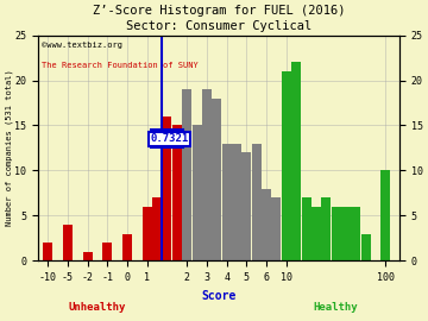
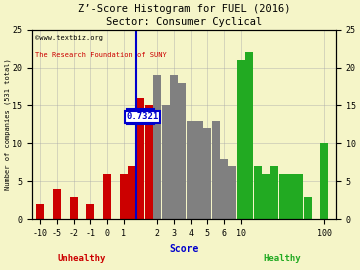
-2: 1 -> 3
0: 3 -> 6
